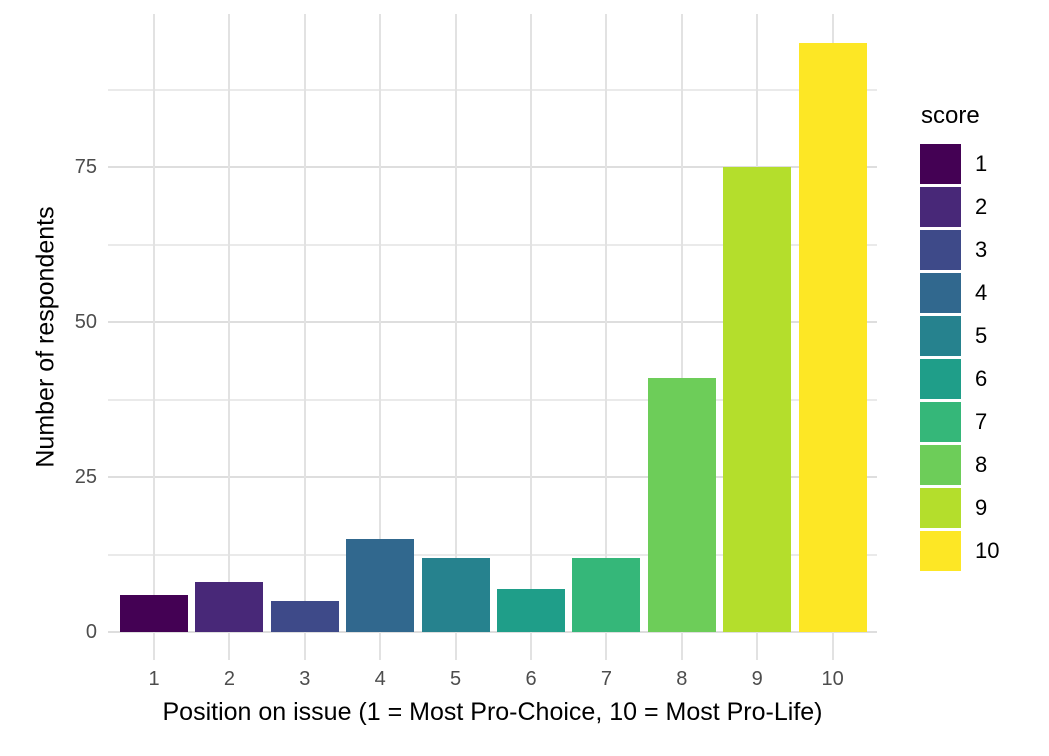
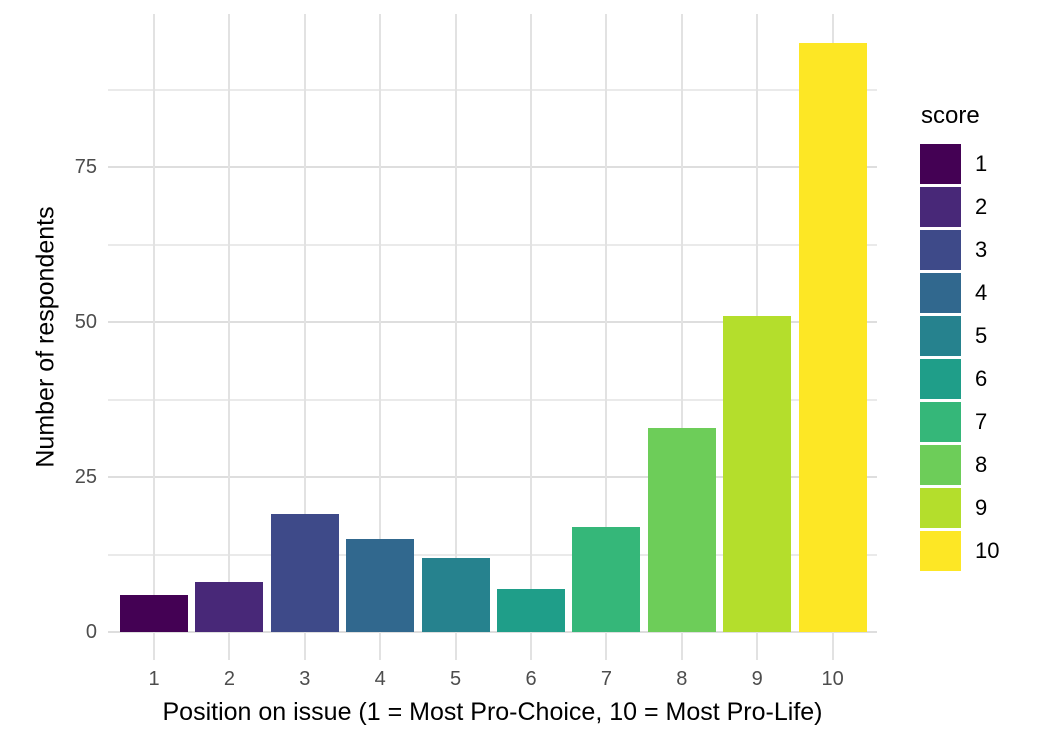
3: 5 -> 19
7: 12 -> 17
8: 41 -> 33
9: 75 -> 51
